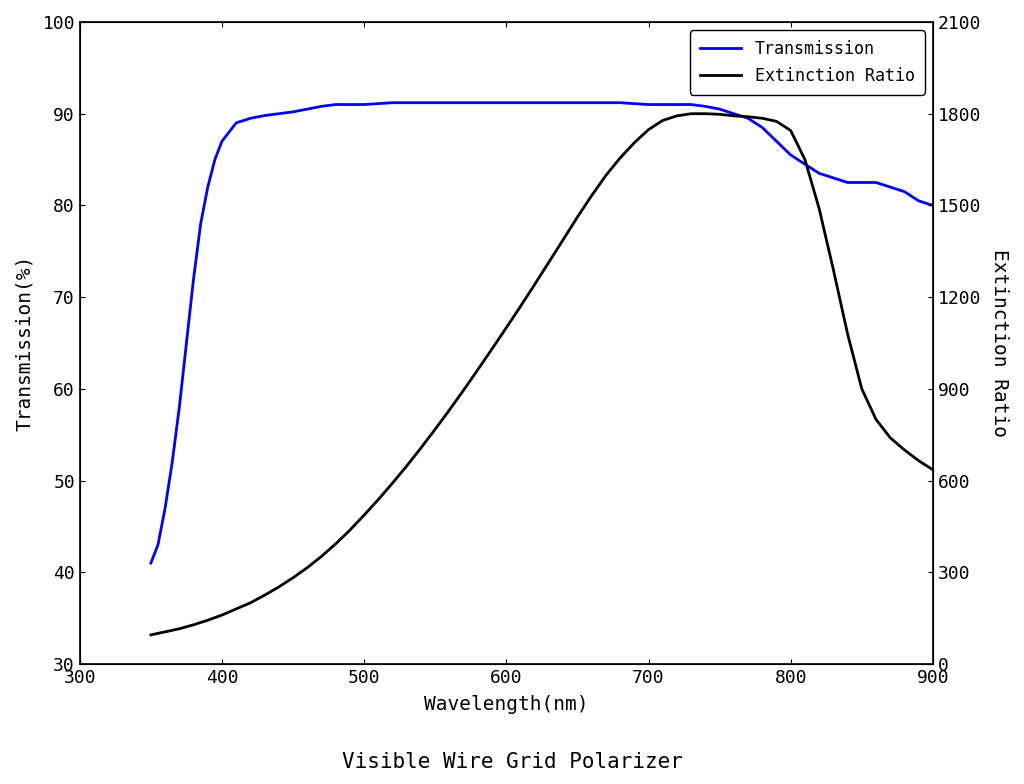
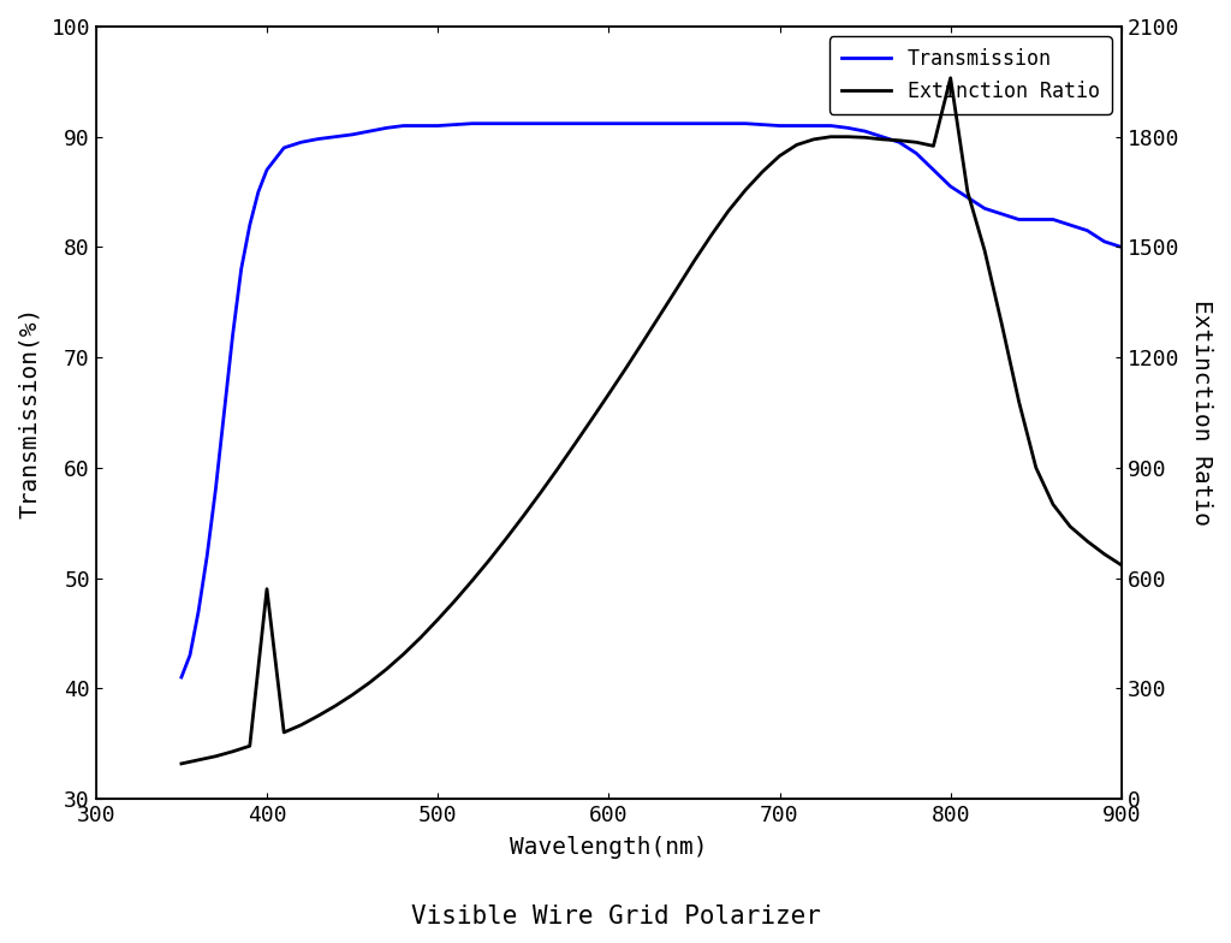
Extinction Ratio/400: 160 -> 570
Extinction Ratio/800: 1745 -> 1960
